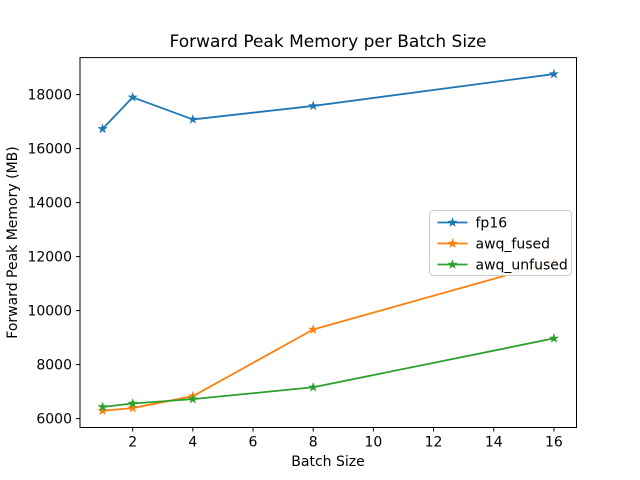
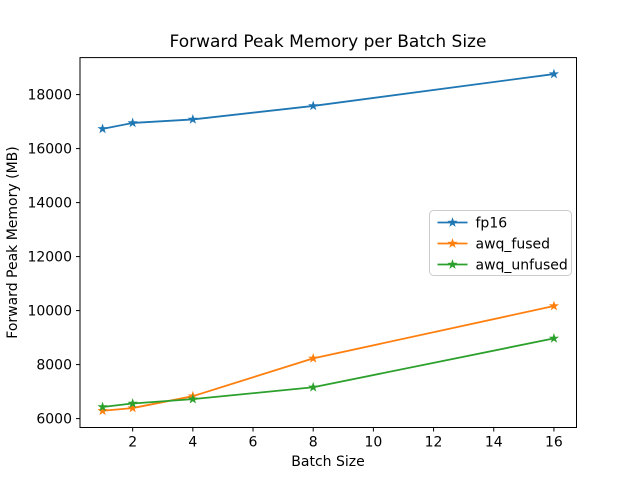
fp16/2: 17900 -> 17000
awq_fused/8: 9300 -> 8200
awq_fused/16: 11800 -> 10200
